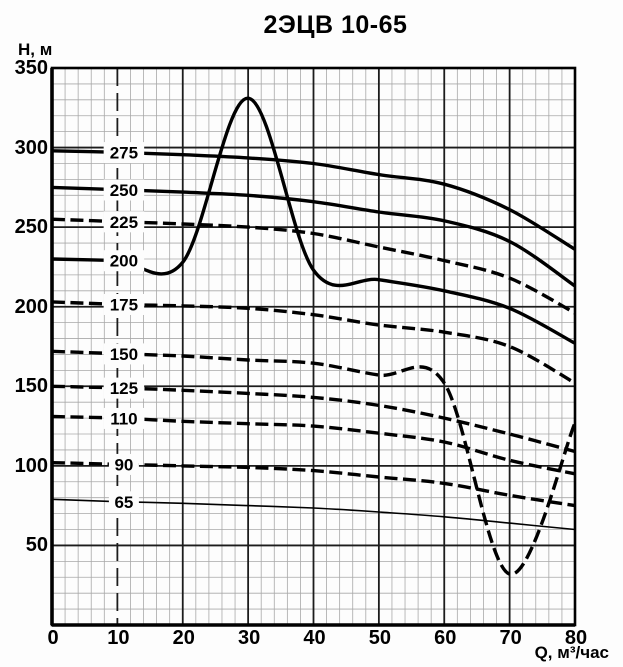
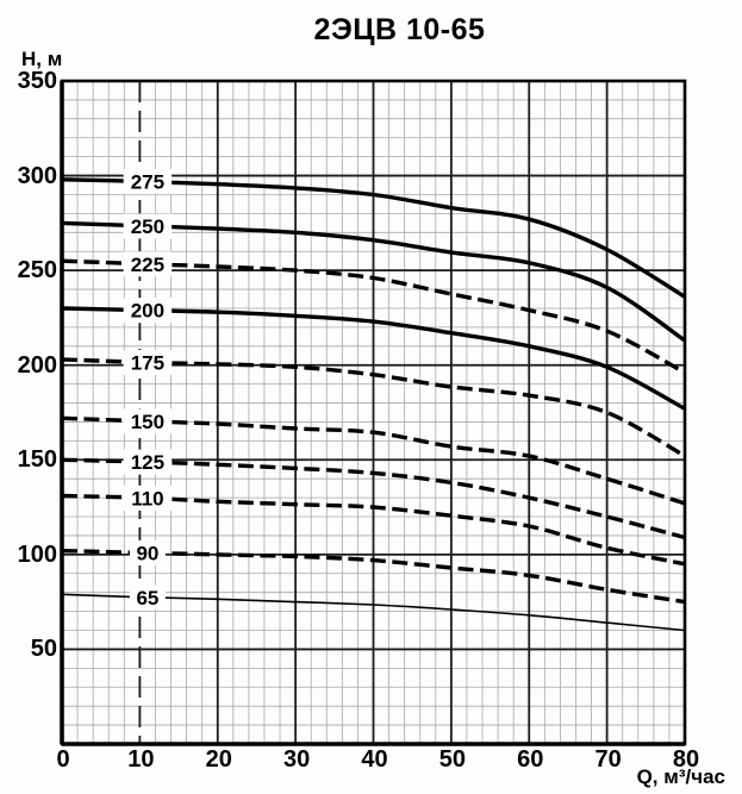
200/30: 331 -> 226
150/70: 32 -> 140
